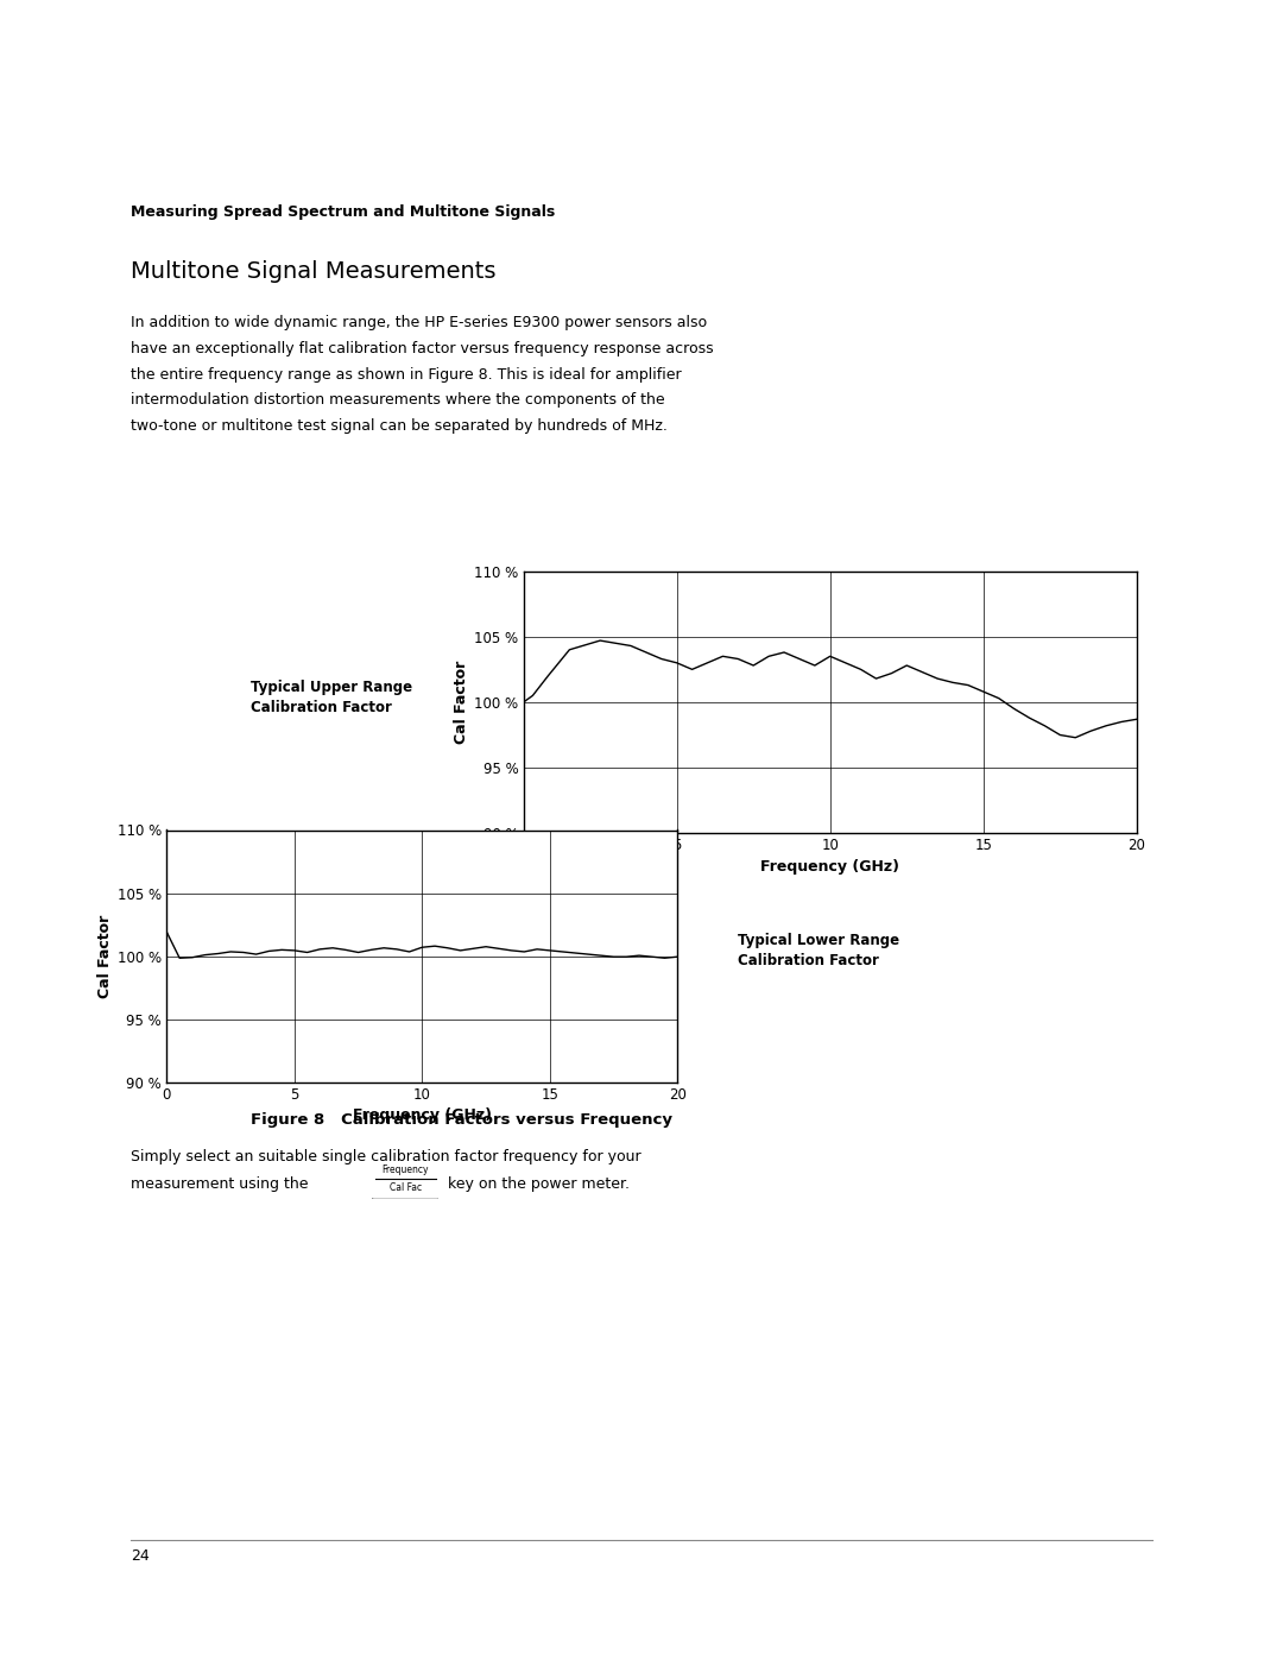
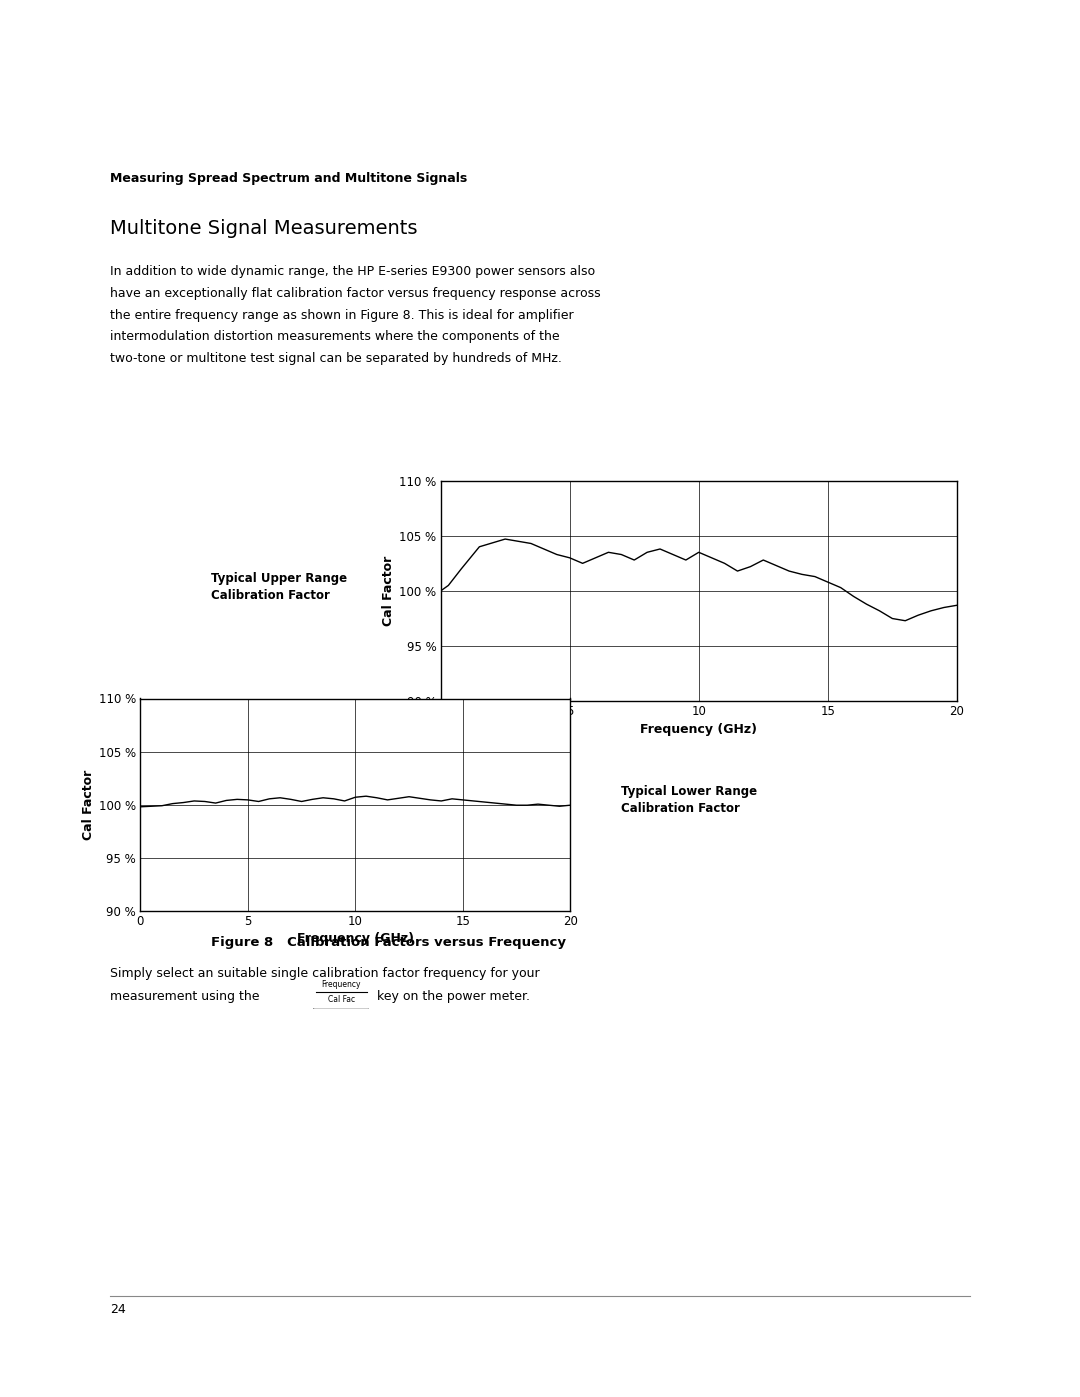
0: 101.9 % -> 99.8 %
